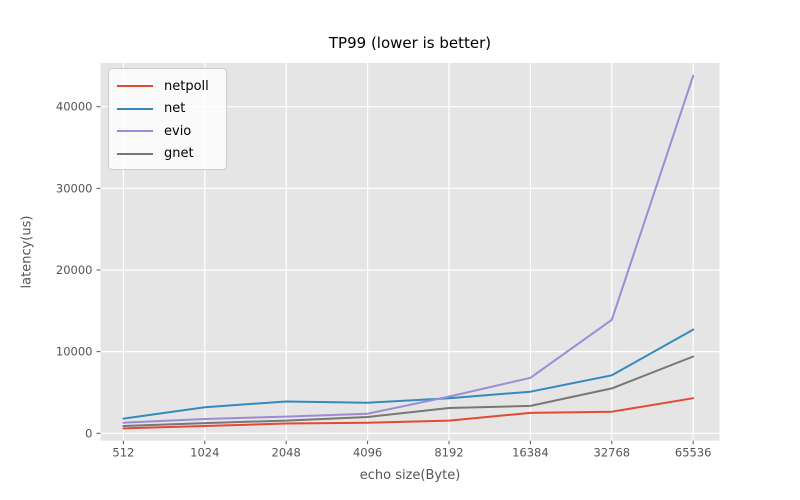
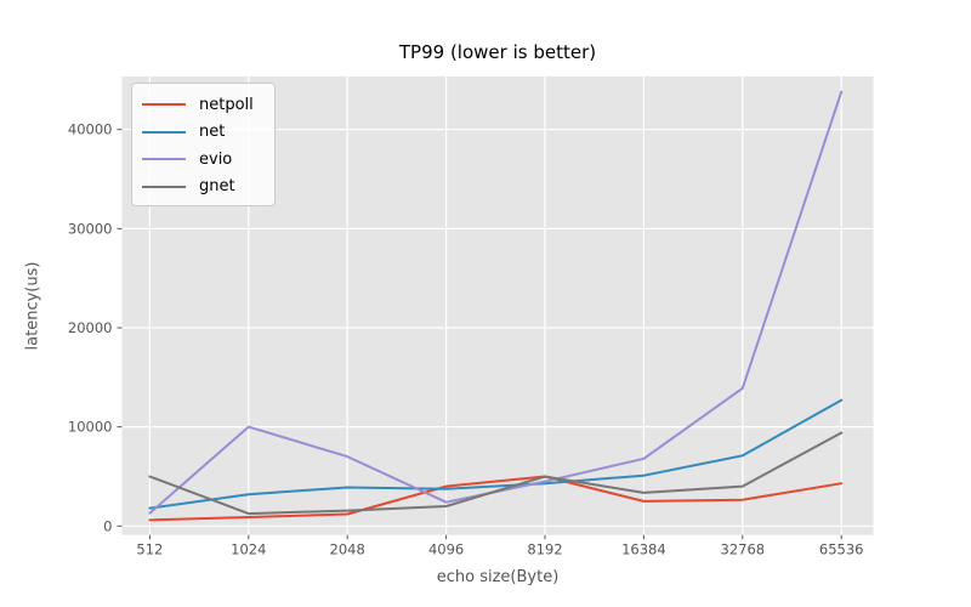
gnet/512: 1000 -> 5000
evio/1024: 2000 -> 10000
evio/2048: 2000 -> 7000
netpoll/4096: 1000 -> 4000
netpoll/8192: 2000 -> 5000
gnet/8192: 3000 -> 5000
gnet/32768: 6000 -> 4000
